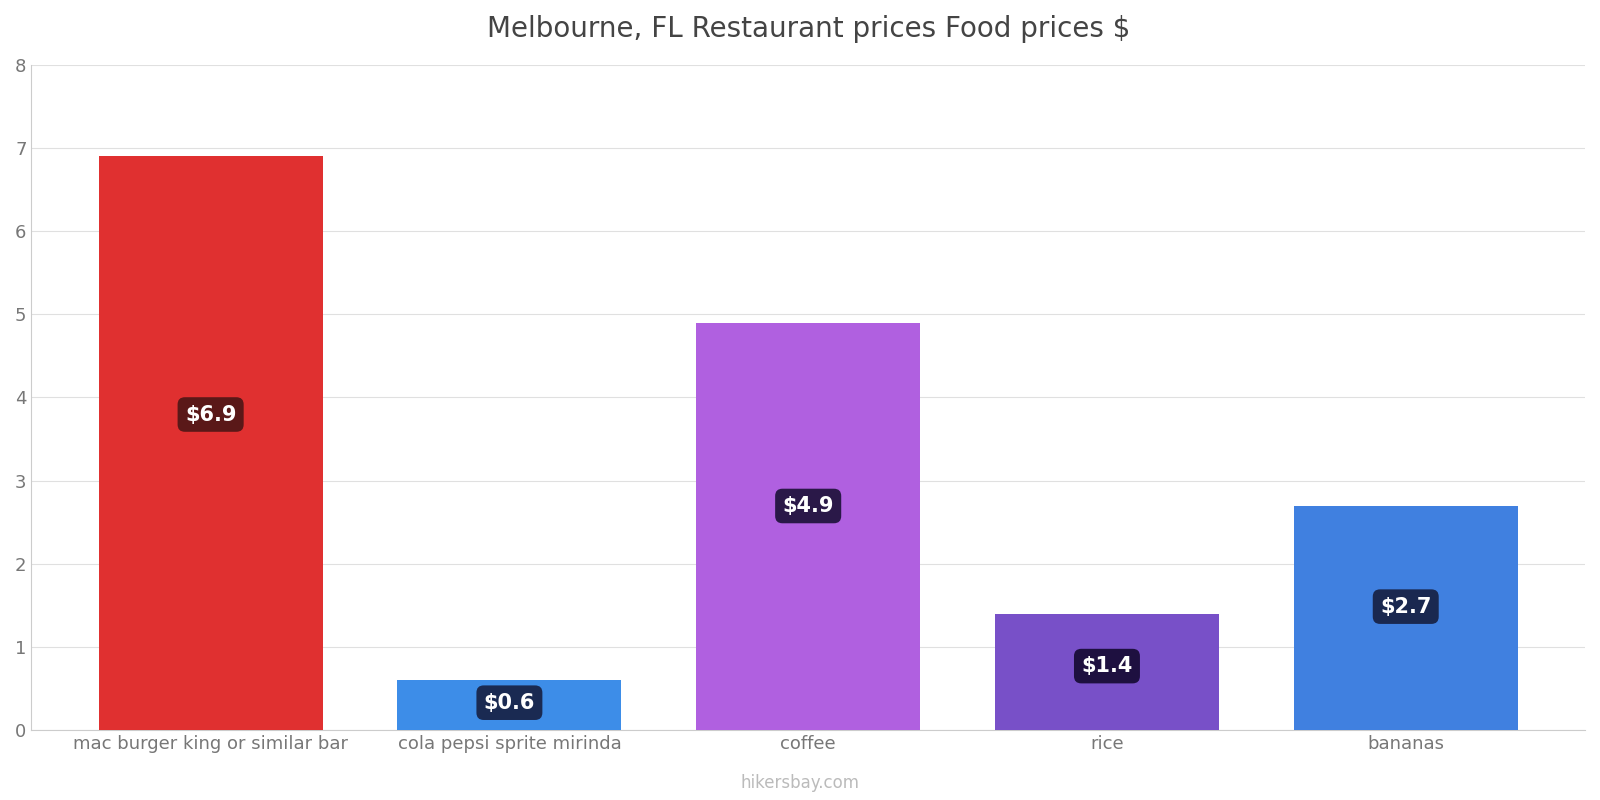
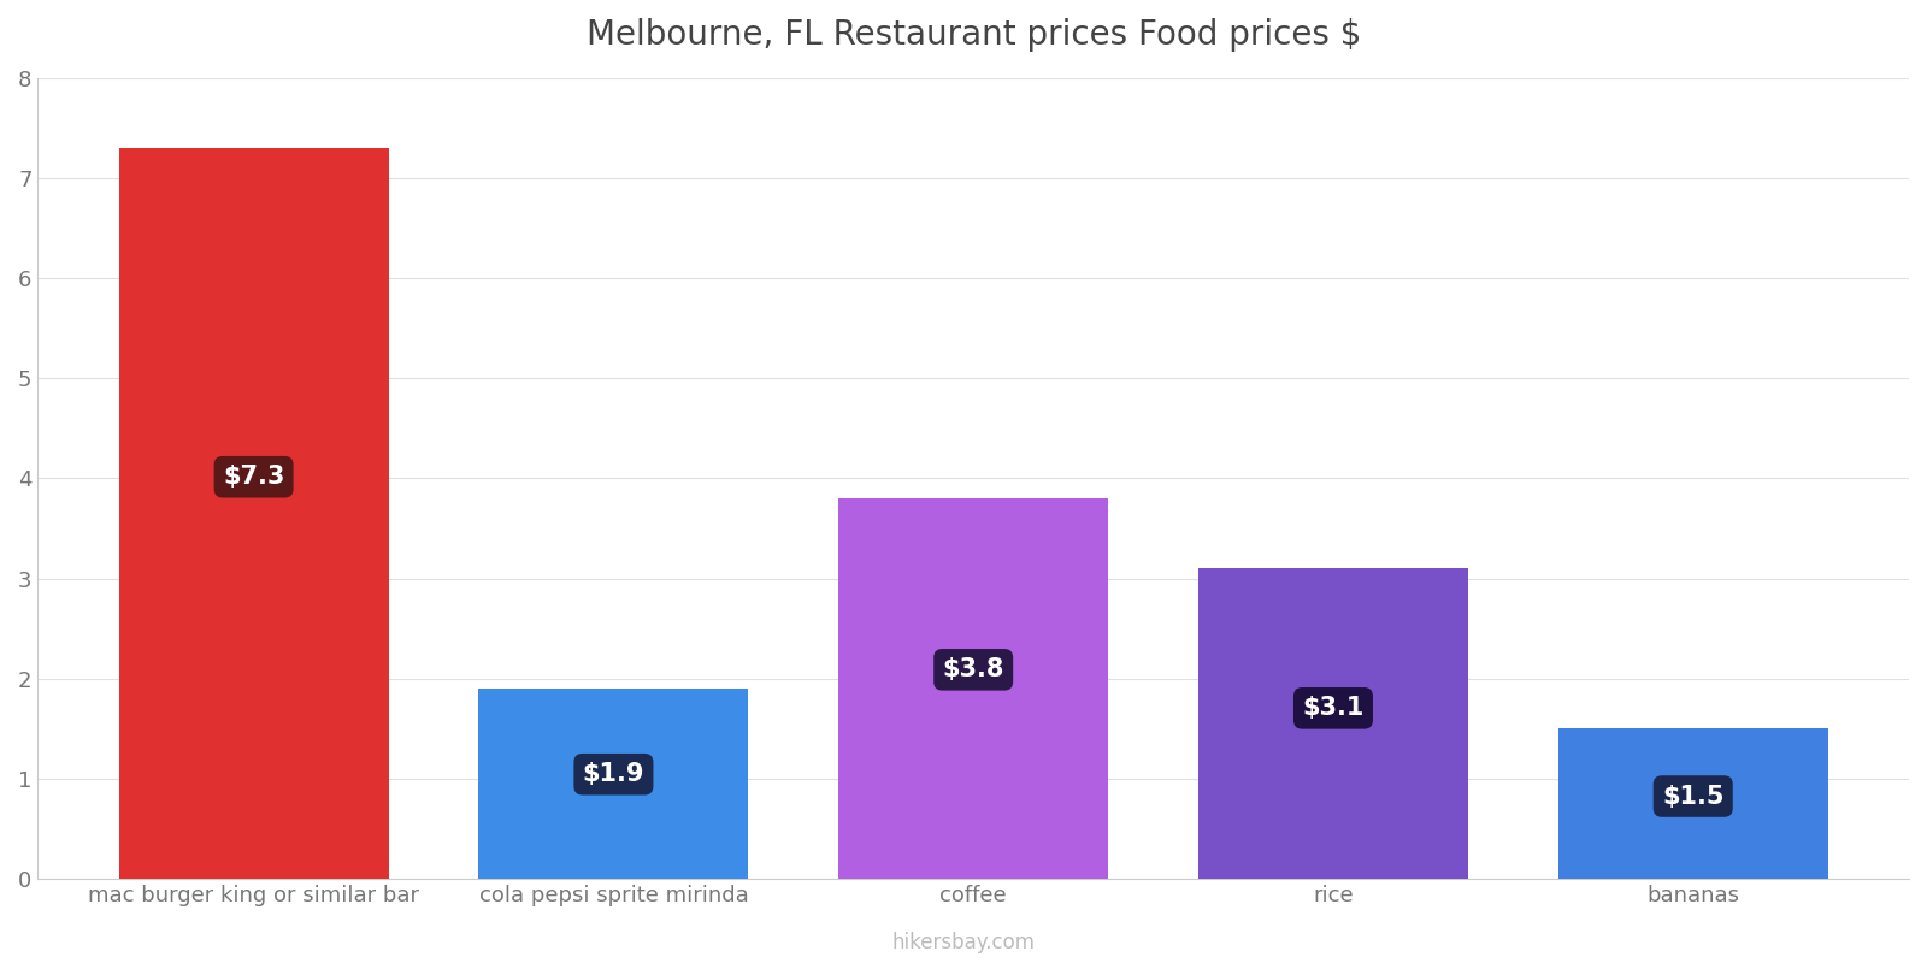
mac burger king or similar bar: $6.9 -> $7.3
cola pepsi sprite mirinda: $0.6 -> $1.9
coffee: $4.9 -> $3.8
rice: $1.4 -> $3.1
bananas: $2.7 -> $1.5
